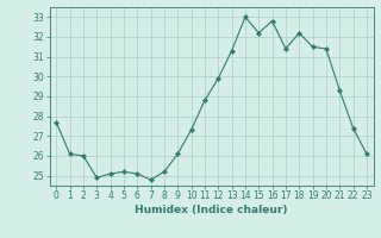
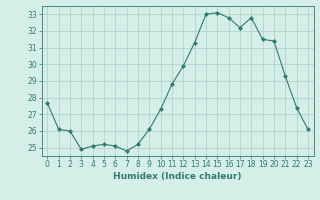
15: 32.2 -> 33.1
17: 31.4 -> 32.2
18: 32.2 -> 32.8
